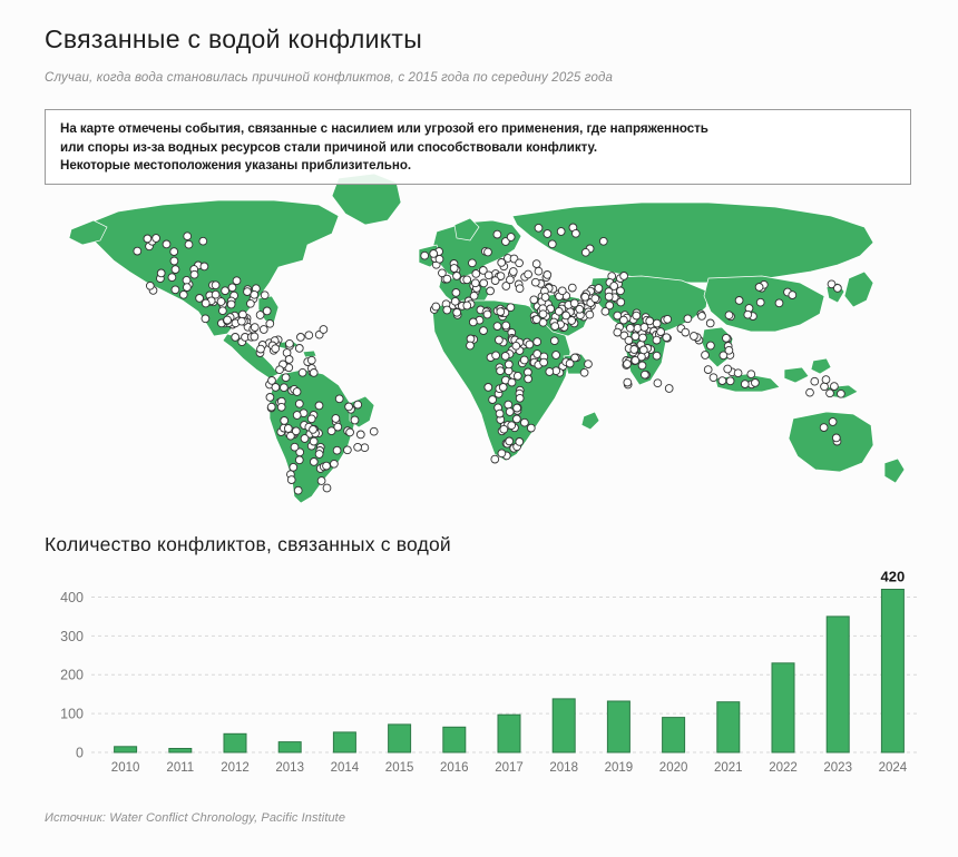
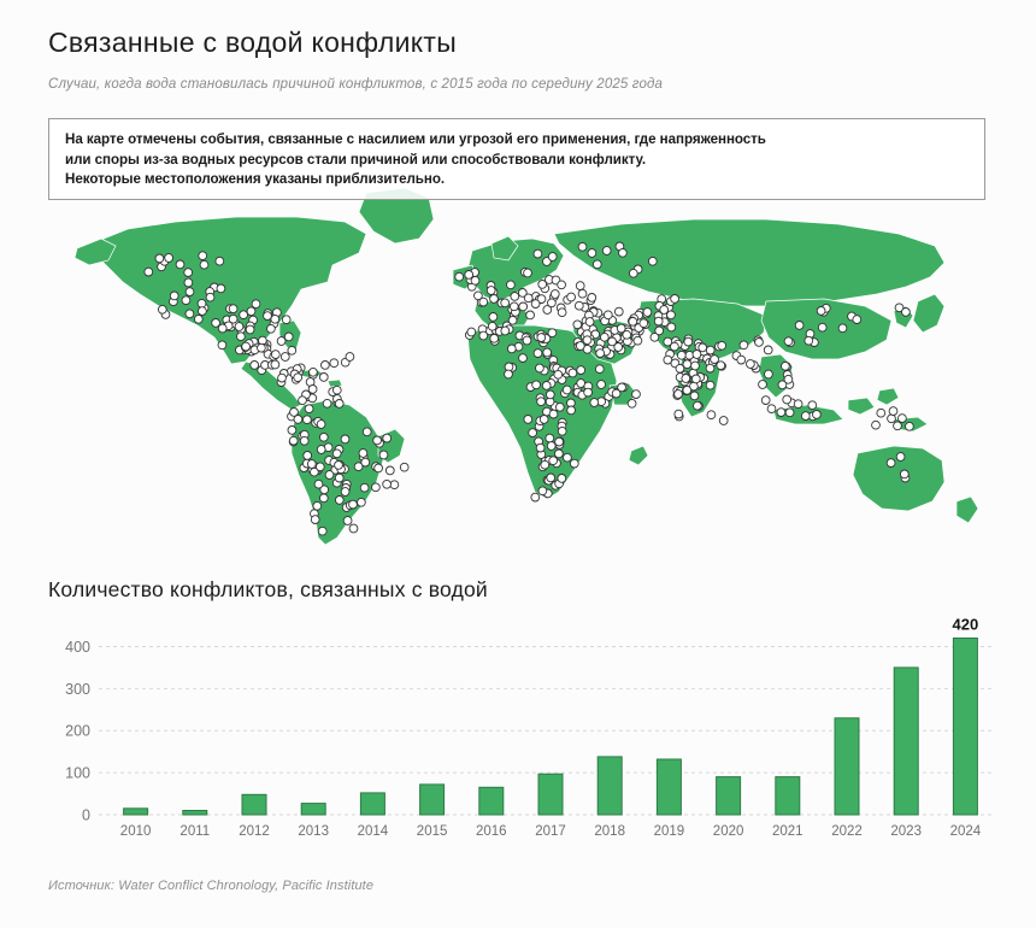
2021: 130 -> 90
